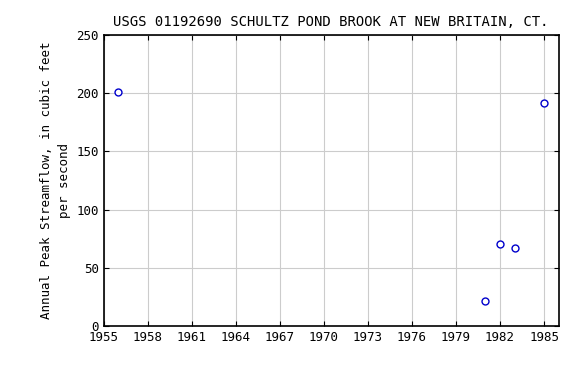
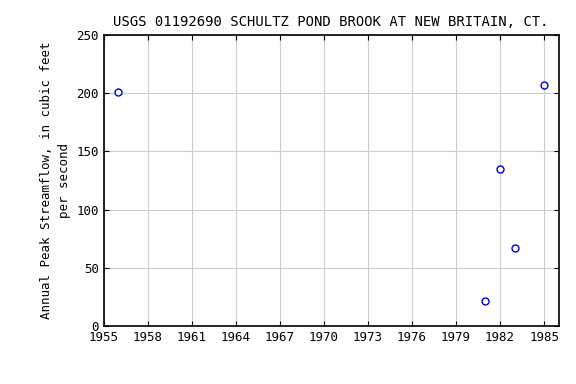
1982: 71 -> 135
1985: 191 -> 207
